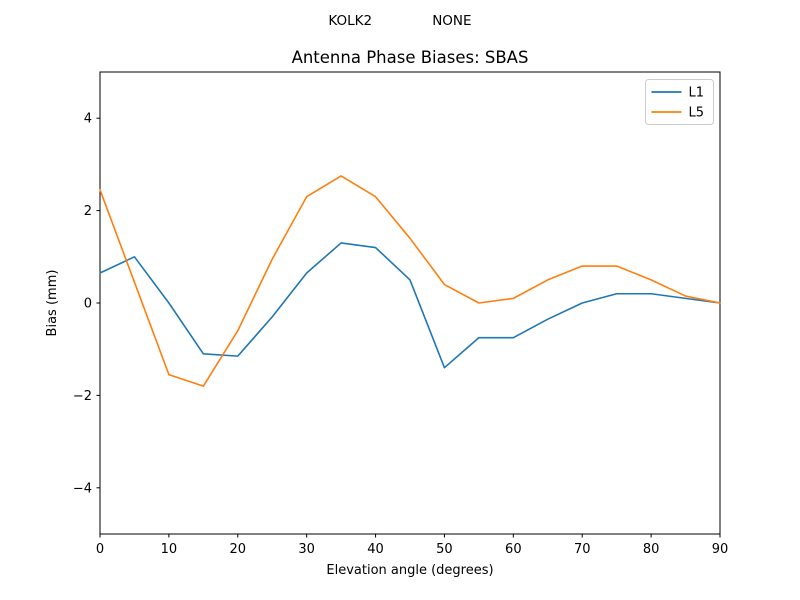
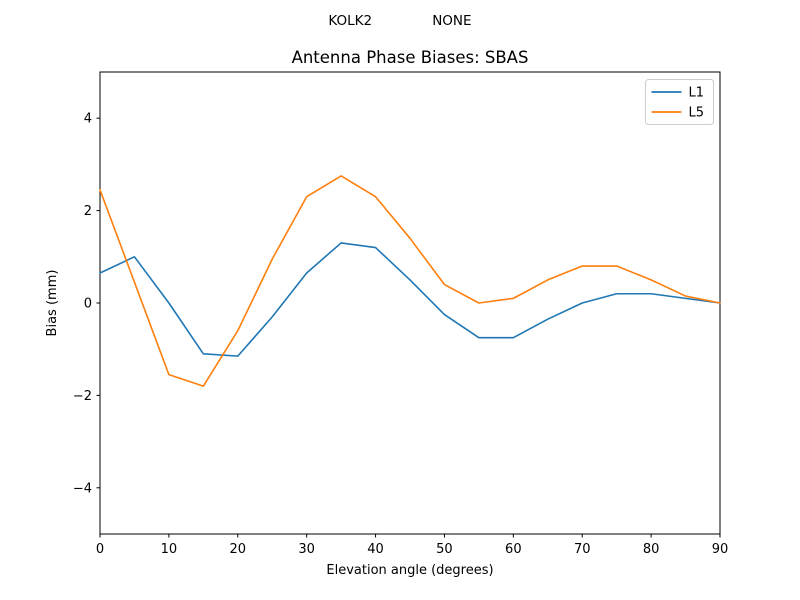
L1/50: -1.4 -> -0.2
